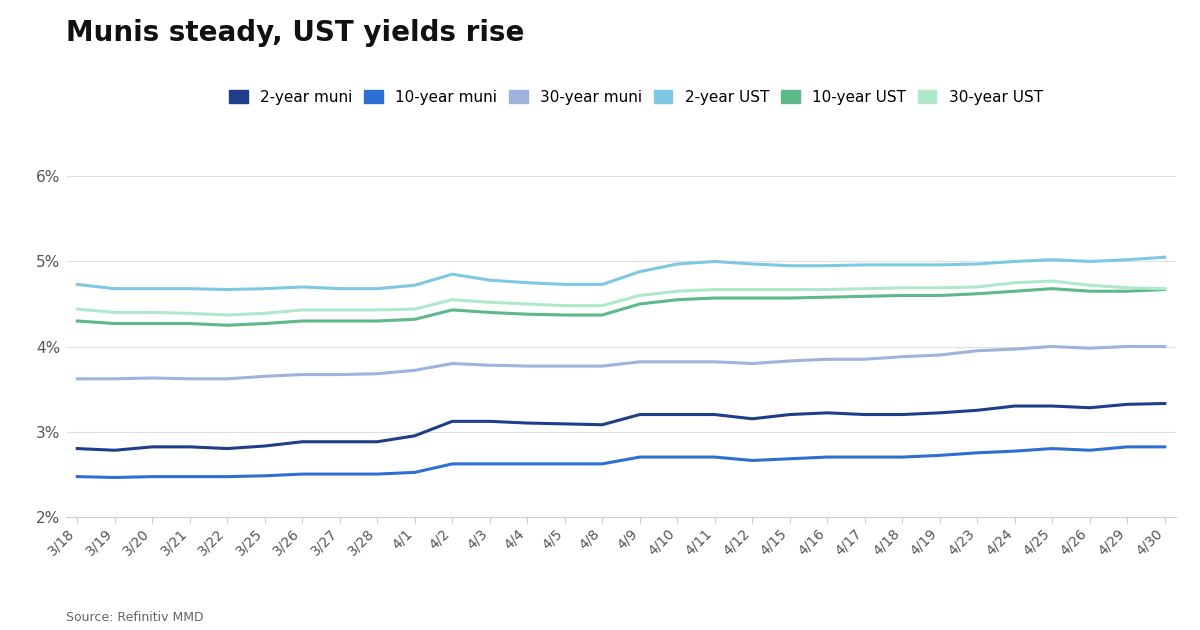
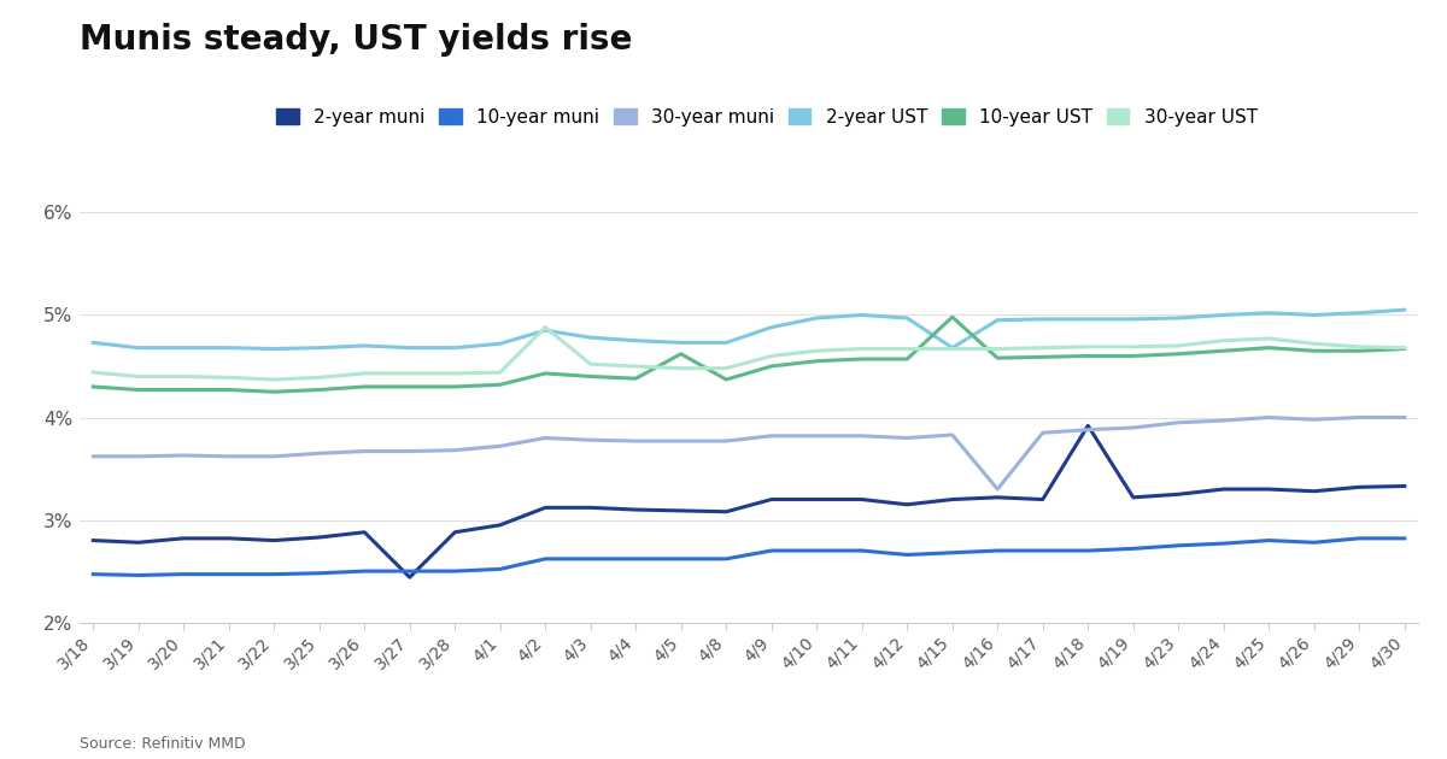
2-year muni/3/27: 2.88% -> 2.44%
30-year UST/4/2: 4.55% -> 4.88%
10-year UST/4/5: 4.37% -> 4.62%
2-year UST/4/15: 4.95% -> 4.68%
10-year UST/4/15: 4.57% -> 4.98%
30-year muni/4/16: 3.85% -> 3.30%
2-year muni/4/18: 3.20% -> 3.92%
